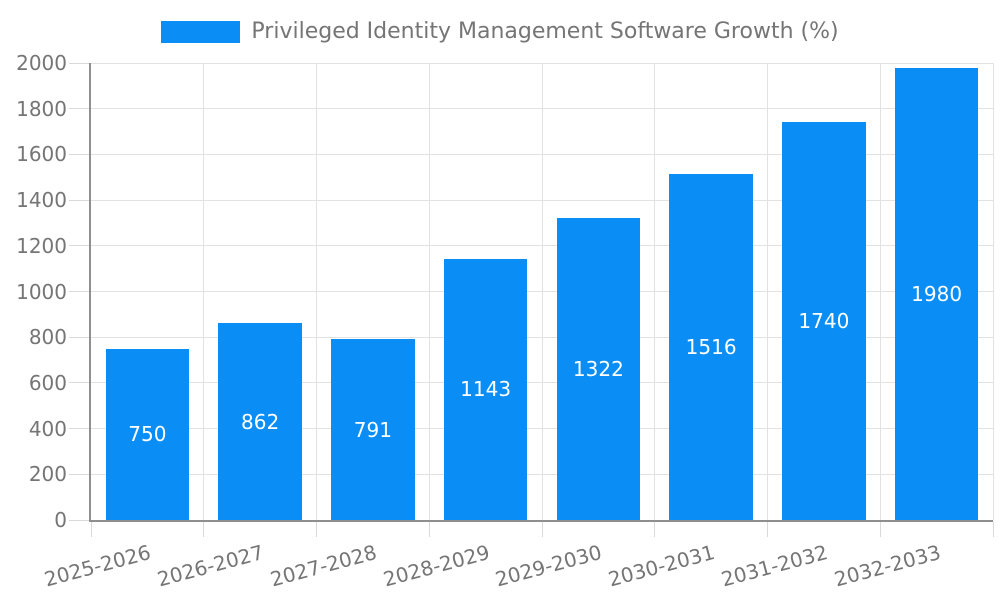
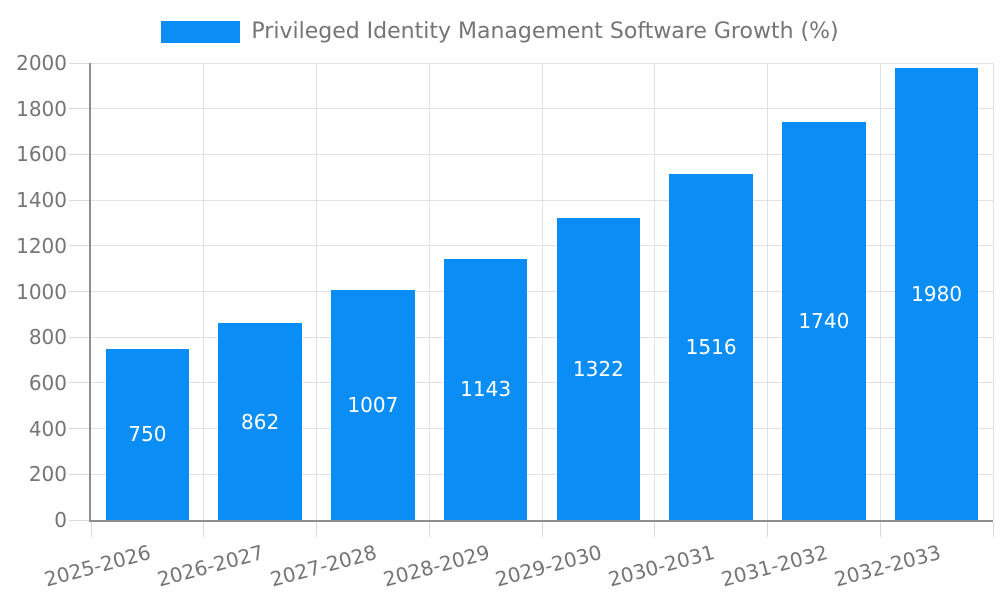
2027-2028: 791 -> 1007
